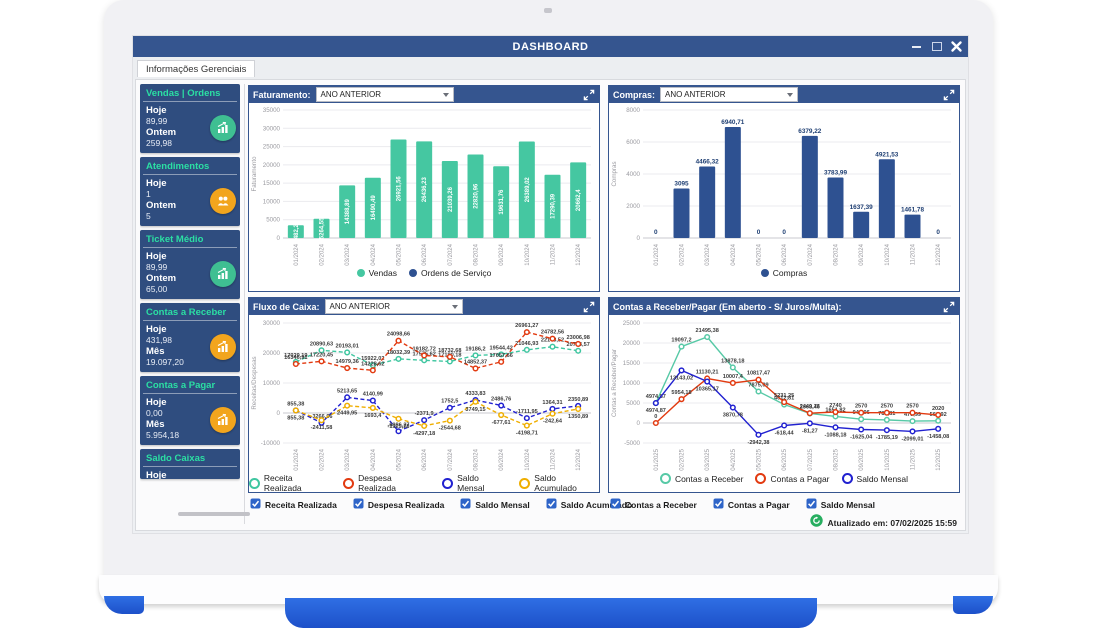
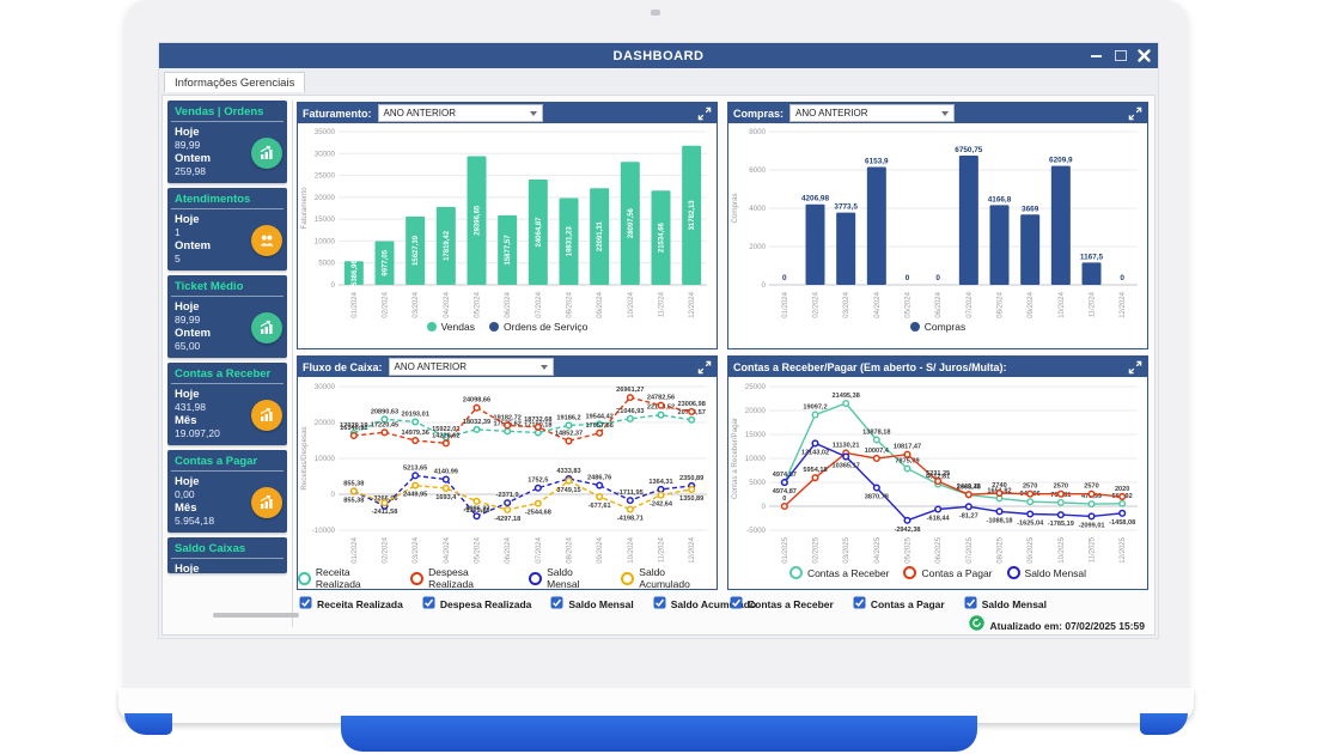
Faturamento/Vendas/01/2024: 3482,23 -> 5386,96
Faturamento/Vendas/02/2024: 5264,55 -> 9977,05
Faturamento/Vendas/03/2024: 14388,89 -> 15627,39
Faturamento/Vendas/04/2024: 16490,49 -> 17819,42
Faturamento/Vendas/05/2024: 26921,56 -> 29396,65
Faturamento/Vendas/06/2024: 26436,23 -> 15877,57
Faturamento/Vendas/07/2024: 21039,26 -> 24064,87
Faturamento/Vendas/08/2024: 22820,96 -> 19831,23
Faturamento/Vendas/09/2024: 19631,76 -> 22091,31
Faturamento/Vendas/10/2024: 26389,02 -> 28097,56
Faturamento/Vendas/11/2024: 17290,39 -> 21534,66
Faturamento/Vendas/12/2024: 20662,4 -> 31782,13
Compras/02/2024: 3095 -> 4206,98
Compras/03/2024: 4466,32 -> 3773,5
Compras/04/2024: 6940,71 -> 6153,9
Compras/07/2024: 6379,22 -> 6750,75
Compras/08/2024: 3783,99 -> 4166,8
Compras/09/2024: 1637,39 -> 3669
Compras/10/2024: 4921,53 -> 6209,9
Compras/11/2024: 1461,78 -> 1167,5
